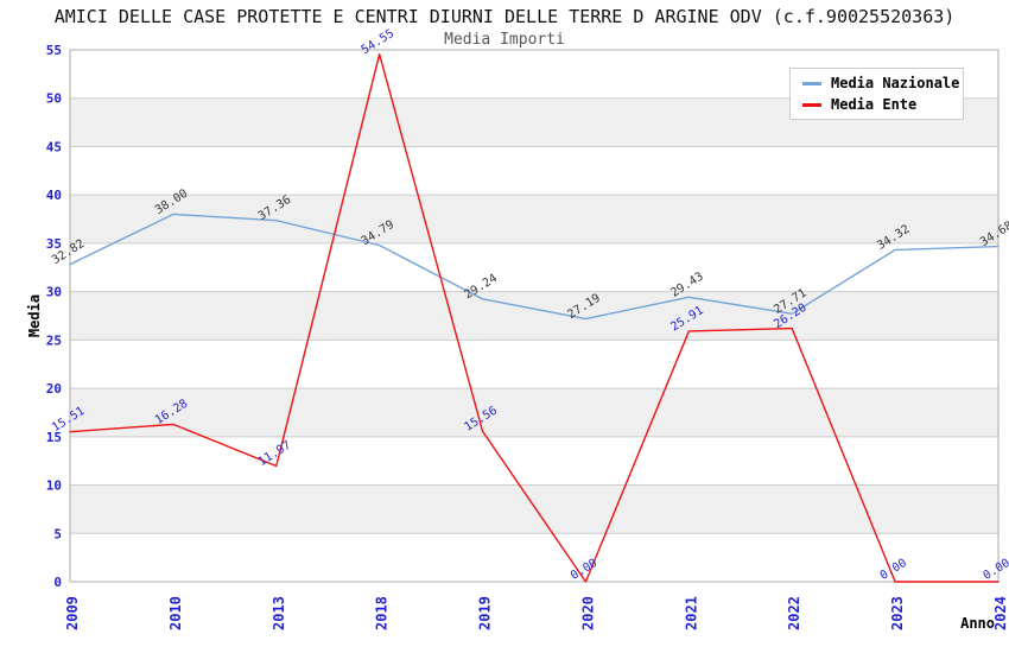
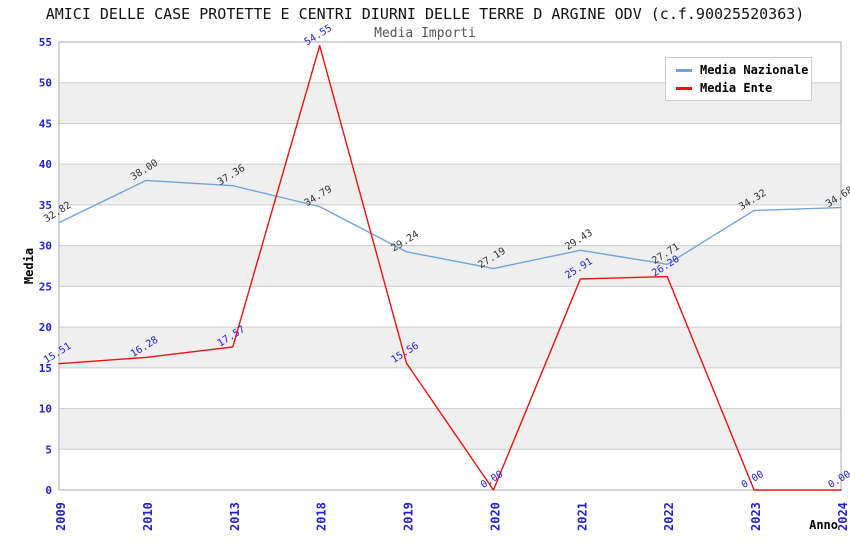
Media Ente/2013: 11.97 -> 17.57
